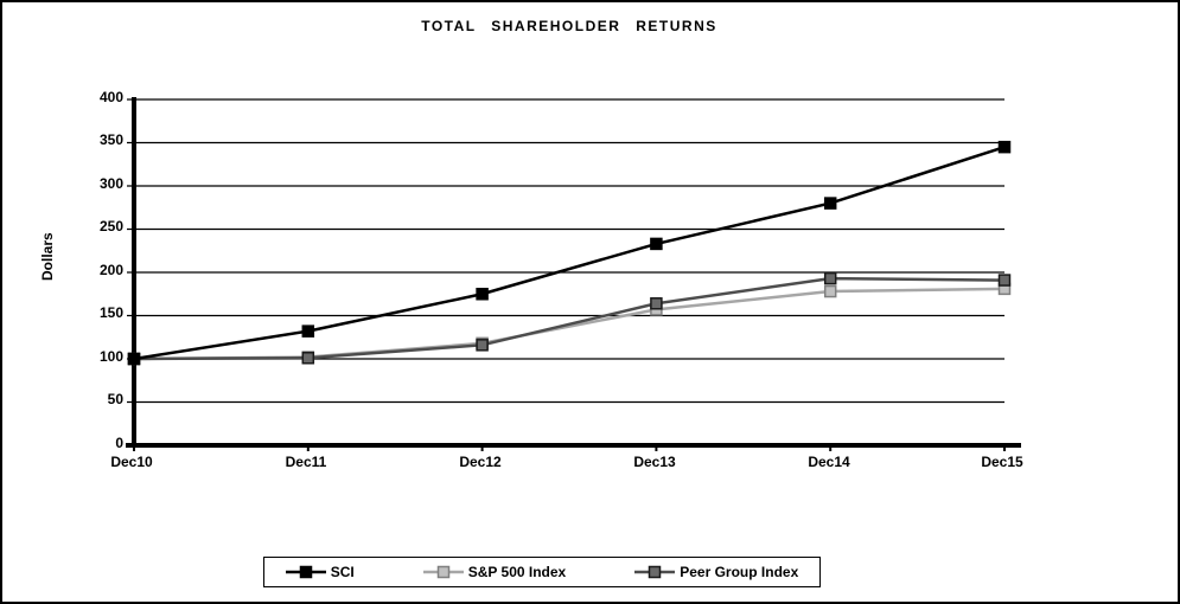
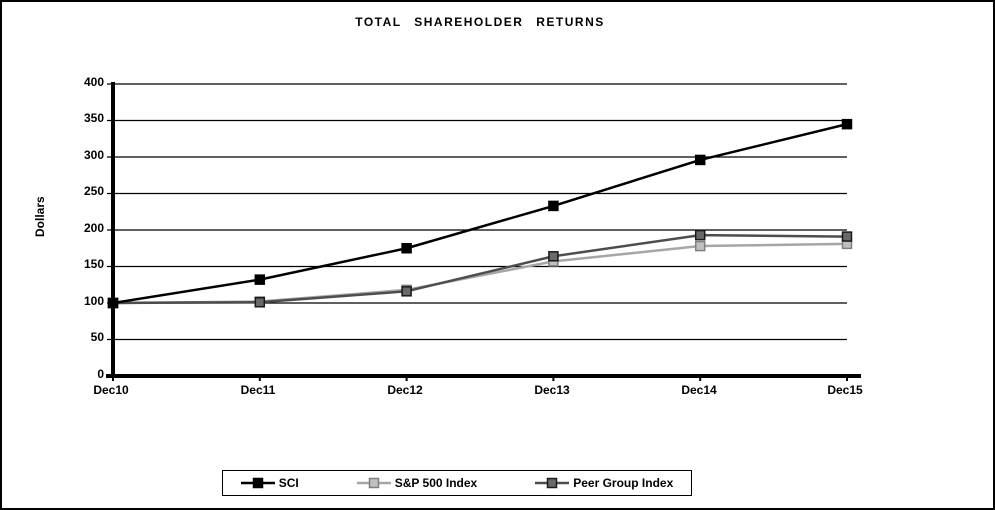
SCI/Dec14: 280 -> 300
